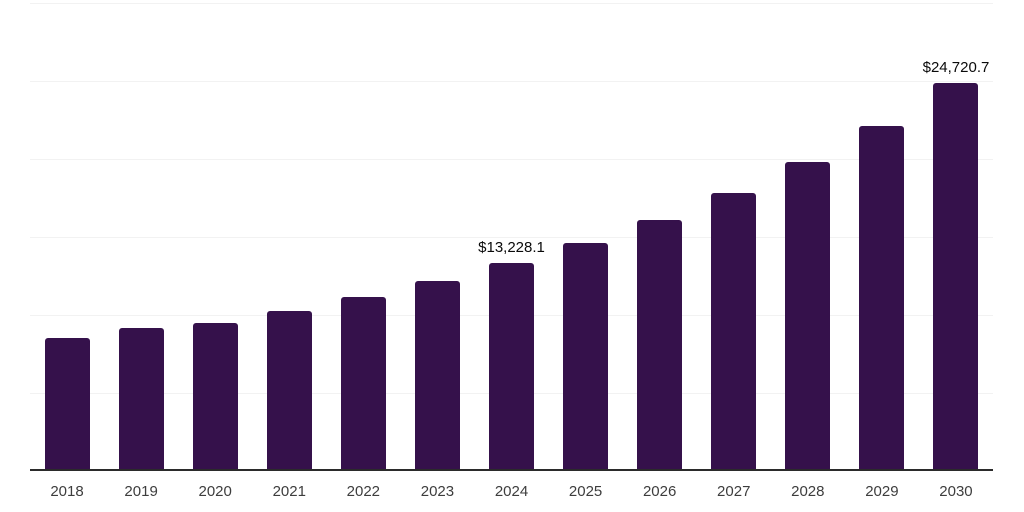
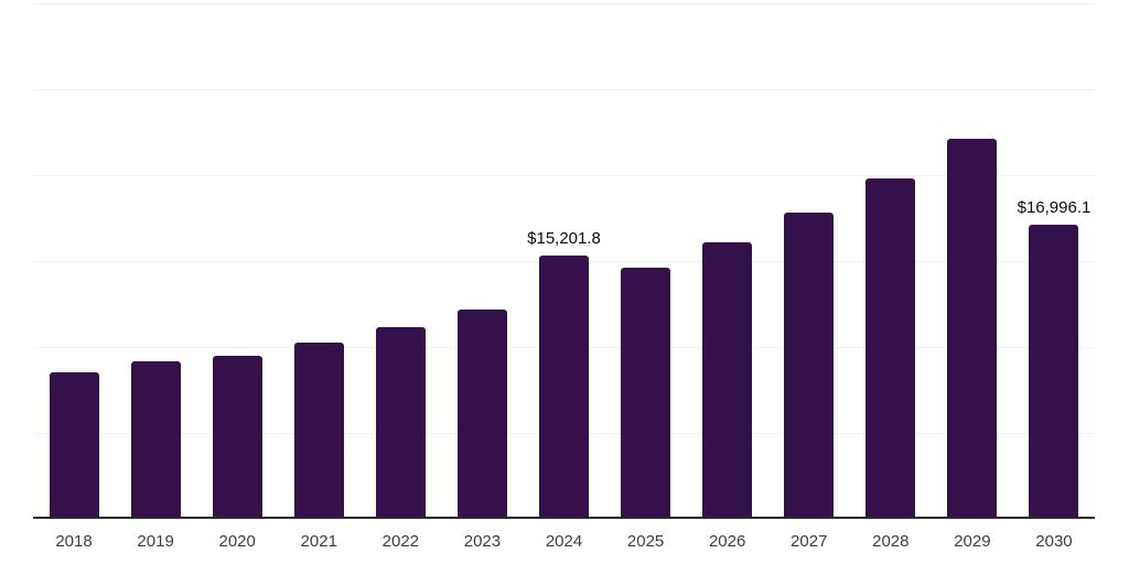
2024: $13,228.1 -> $15,201.8
2030: $24,720.7 -> $16,996.1
